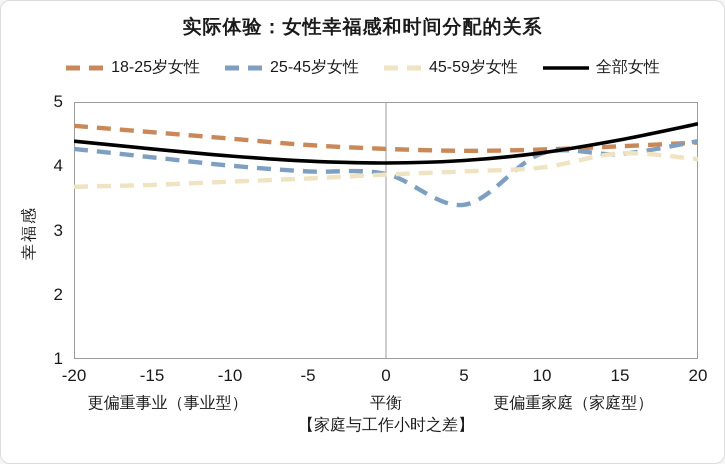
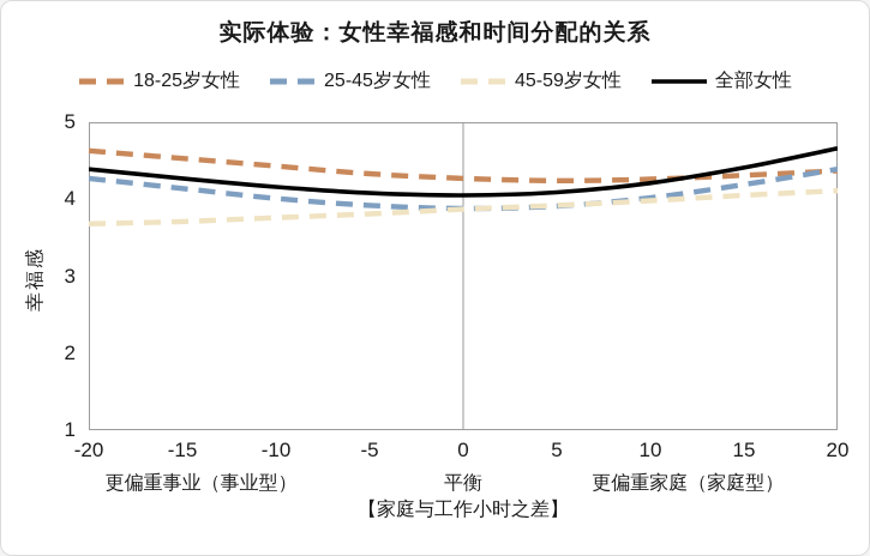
25-45岁女性/5: 3.4 -> 3.9
25-45岁女性/10: 4.2 -> 4.0
45-59岁女性/15: 4.2 -> 4.0
